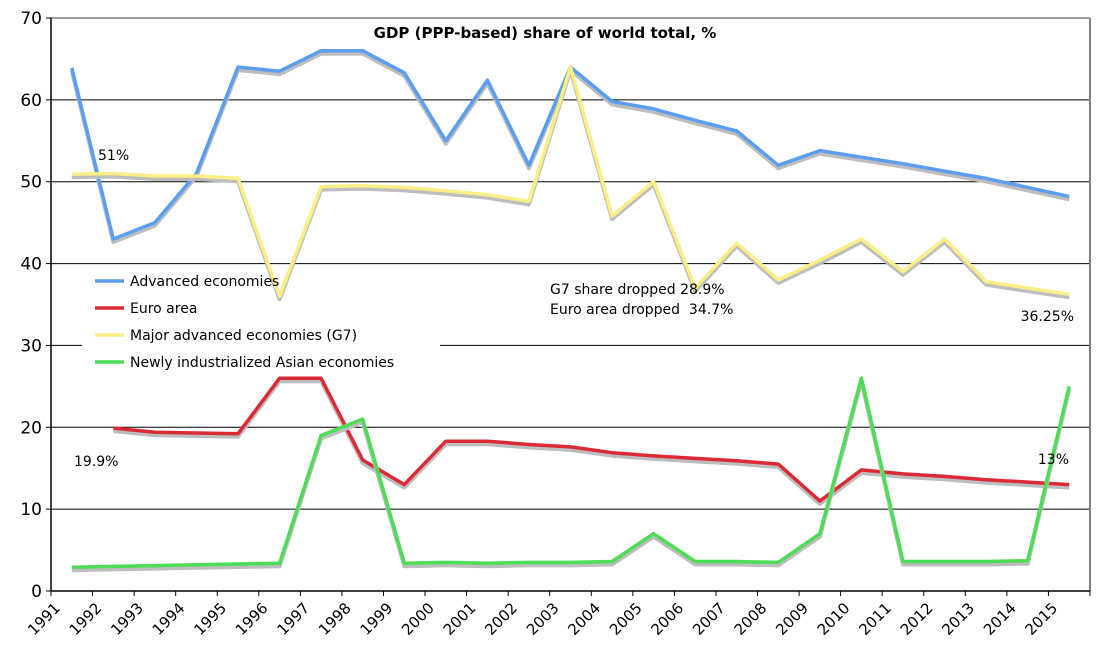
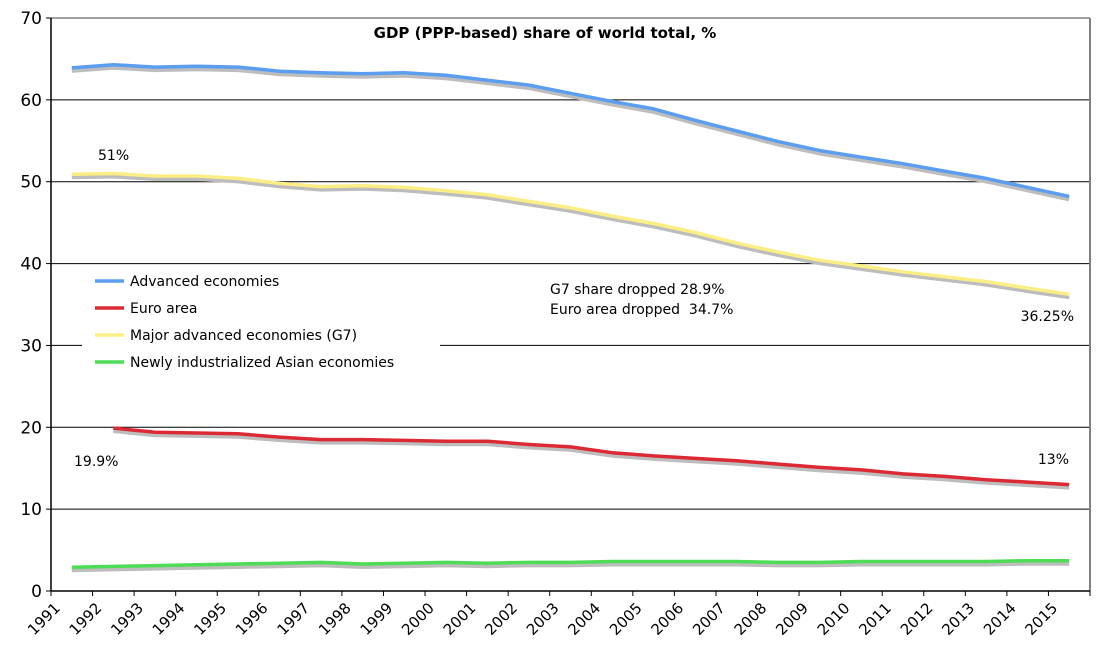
Advanced economies/1992: 43 -> 64
Advanced economies/1993: 45 -> 64
Advanced economies/1994: 51 -> 64
Euro area/1996: 26 -> 19
Major advanced economies (G7)/1996: 36 -> 50
Advanced economies/1997: 66 -> 63
Euro area/1997: 26 -> 18
Newly industrialized Asian economies/1997: 19 -> 4
Advanced economies/1998: 66 -> 63
Euro area/1998: 16 -> 18
Newly industrialized Asian economies/1998: 21 -> 3
Euro area/1999: 13 -> 18
Advanced economies/2000: 55 -> 63
Advanced economies/2002: 52 -> 62
Advanced economies/2003: 64 -> 61
Major advanced economies (G7)/2003: 64 -> 47
Major advanced economies (G7)/2005: 50 -> 45
Newly industrialized Asian economies/2005: 7 -> 4
Major advanced economies (G7)/2006: 37 -> 44
Advanced economies/2008: 52 -> 55
Major advanced economies (G7)/2008: 38 -> 41
Euro area/2009: 11 -> 15
Newly industrialized Asian economies/2009: 7 -> 4
Major advanced economies (G7)/2010: 43 -> 40
Newly industrialized Asian economies/2010: 26 -> 4
Major advanced economies (G7)/2012: 43 -> 38
Newly industrialized Asian economies/2015: 25 -> 4
